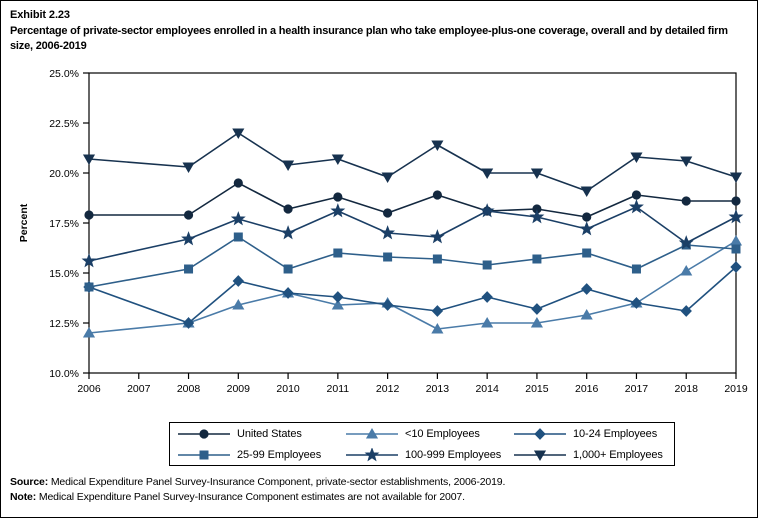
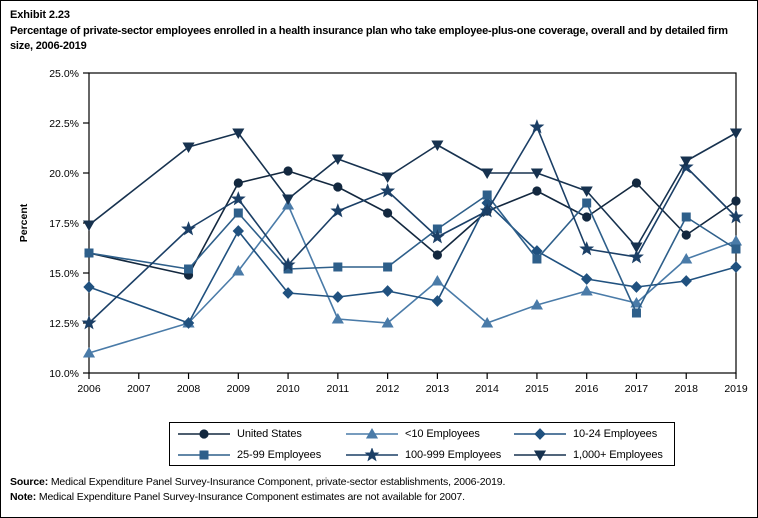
United States/2006: 17.9% -> 16.0%
<10 Employees/2006: 12.0% -> 11.0%
25-99 Employees/2006: 14.3% -> 16.0%
100-999 Employees/2006: 15.6% -> 12.5%
1,000+ Employees/2006: 20.7% -> 17.4%
United States/2008: 17.9% -> 14.9%
100-999 Employees/2008: 16.7% -> 17.2%
1,000+ Employees/2008: 20.3% -> 21.3%
<10 Employees/2009: 13.4% -> 15.1%
10-24 Employees/2009: 14.6% -> 17.1%
25-99 Employees/2009: 16.8% -> 18.0%
100-999 Employees/2009: 17.7% -> 18.7%
United States/2010: 18.2% -> 20.1%
<10 Employees/2010: 14.0% -> 18.4%
100-999 Employees/2010: 17.0% -> 15.4%
1,000+ Employees/2010: 20.4% -> 18.7%
United States/2011: 18.8% -> 19.3%
<10 Employees/2011: 13.4% -> 12.7%
25-99 Employees/2011: 16.0% -> 15.3%
<10 Employees/2012: 13.5% -> 12.5%
10-24 Employees/2012: 13.4% -> 14.1%
25-99 Employees/2012: 15.8% -> 15.3%
100-999 Employees/2012: 17.0% -> 19.1%
United States/2013: 18.9% -> 15.9%
<10 Employees/2013: 12.2% -> 14.6%
10-24 Employees/2013: 13.1% -> 13.6%
25-99 Employees/2013: 15.7% -> 17.2%
10-24 Employees/2014: 13.8% -> 18.5%
25-99 Employees/2014: 15.4% -> 18.9%
United States/2015: 18.2% -> 19.1%
<10 Employees/2015: 12.5% -> 13.4%
10-24 Employees/2015: 13.2% -> 16.1%
100-999 Employees/2015: 17.8% -> 22.3%
<10 Employees/2016: 12.9% -> 14.1%
10-24 Employees/2016: 14.2% -> 14.7%
25-99 Employees/2016: 16.0% -> 18.5%
100-999 Employees/2016: 17.2% -> 16.2%
United States/2017: 18.9% -> 19.5%
10-24 Employees/2017: 13.5% -> 14.3%
25-99 Employees/2017: 15.2% -> 13.0%
100-999 Employees/2017: 18.3% -> 15.8%
1,000+ Employees/2017: 20.8% -> 16.3%
United States/2018: 18.6% -> 16.9%
<10 Employees/2018: 15.1% -> 15.7%
10-24 Employees/2018: 13.1% -> 14.6%
25-99 Employees/2018: 16.4% -> 17.8%
100-999 Employees/2018: 16.5% -> 20.3%
1,000+ Employees/2019: 19.8% -> 22.0%
